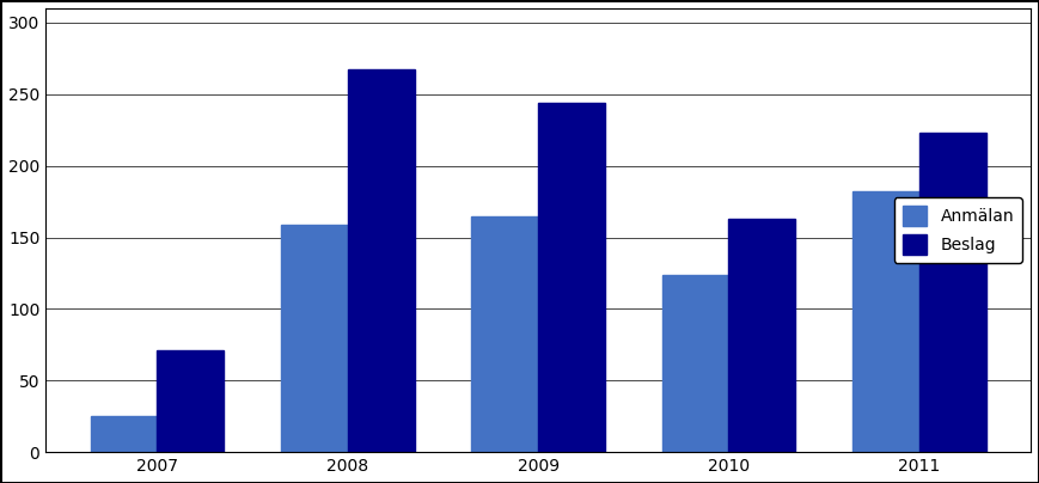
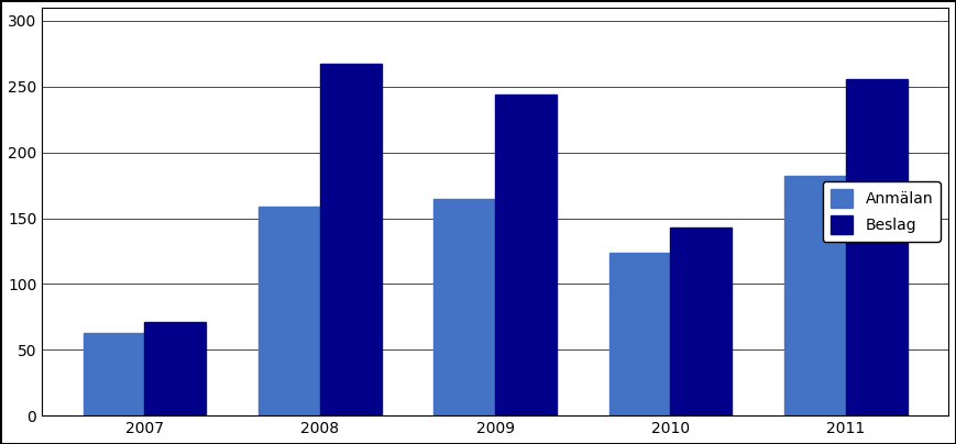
Anmälan/2007: 25 -> 63
Beslag/2010: 163 -> 143
Beslag/2011: 223 -> 256
